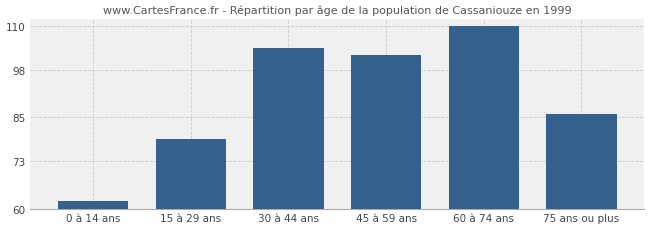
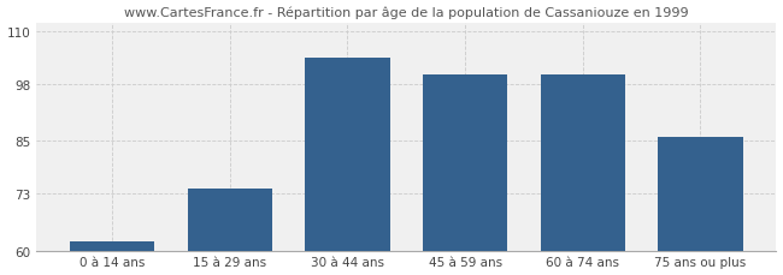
15 à 29 ans: 79 -> 74
45 à 59 ans: 102 -> 100
60 à 74 ans: 110 -> 100
